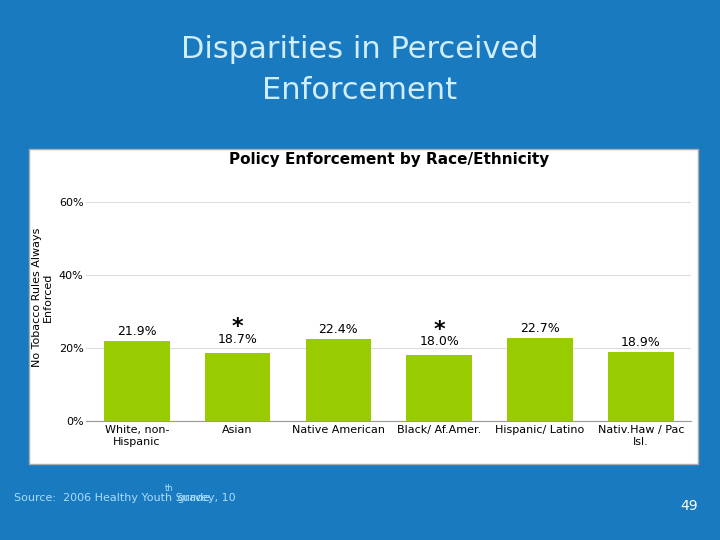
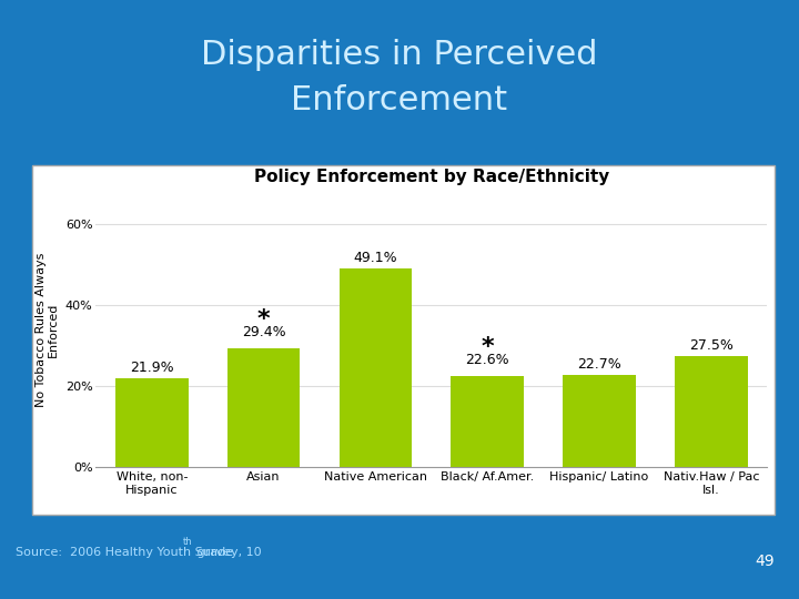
Asian: 18.7% -> 29.4%
Native American: 22.4% -> 49.1%
Black/ Af.Amer.: 18.0% -> 22.6%
Nativ.Haw / Pac Isl.: 18.9% -> 27.5%
